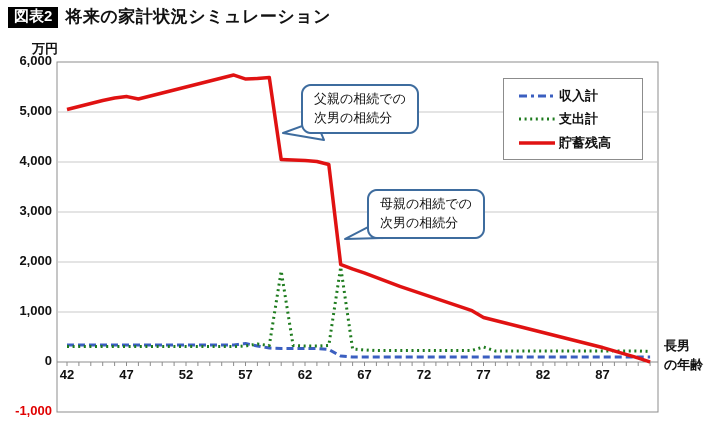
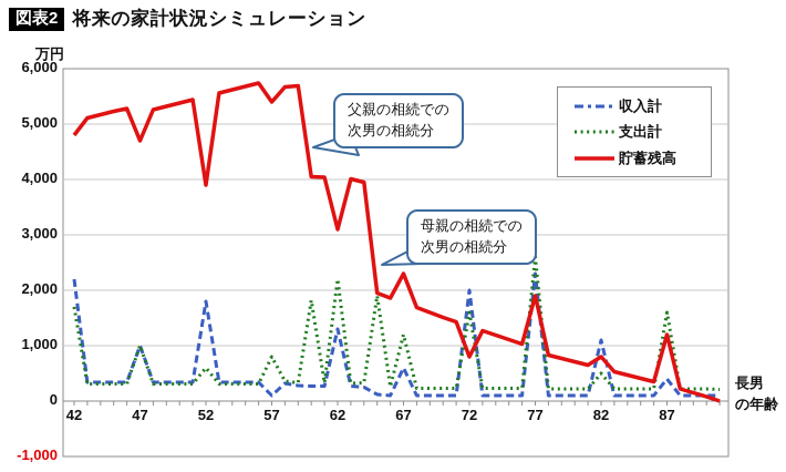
収入計/42: 300 -> 2200
支出計/42: 300 -> 1700
貯蓄残高/42: 5000 -> 4800
収入計/47: 300 -> 1000
支出計/47: 300 -> 1000
貯蓄残高/47: 5300 -> 4700
収入計/52: 300 -> 1800
支出計/52: 300 -> 600
貯蓄残高/52: 5500 -> 3900
収入計/57: 400 -> 100
支出計/57: 300 -> 800
貯蓄残高/57: 5700 -> 5400
収入計/62: 300 -> 1300
支出計/62: 300 -> 2200
貯蓄残高/62: 4000 -> 3100
収入計/67: 100 -> 600
支出計/67: 200 -> 1200
貯蓄残高/67: 1800 -> 2300
収入計/72: 100 -> 2000
支出計/72: 200 -> 1600
貯蓄残高/72: 1400 -> 800
収入計/77: 100 -> 2300
支出計/77: 300 -> 2600
貯蓄残高/77: 900 -> 1900
収入計/82: 100 -> 1100
支出計/82: 200 -> 500
貯蓄残高/82: 600 -> 800
収入計/87: 100 -> 400
支出計/87: 200 -> 1600
貯蓄残高/87: 300 -> 1200
